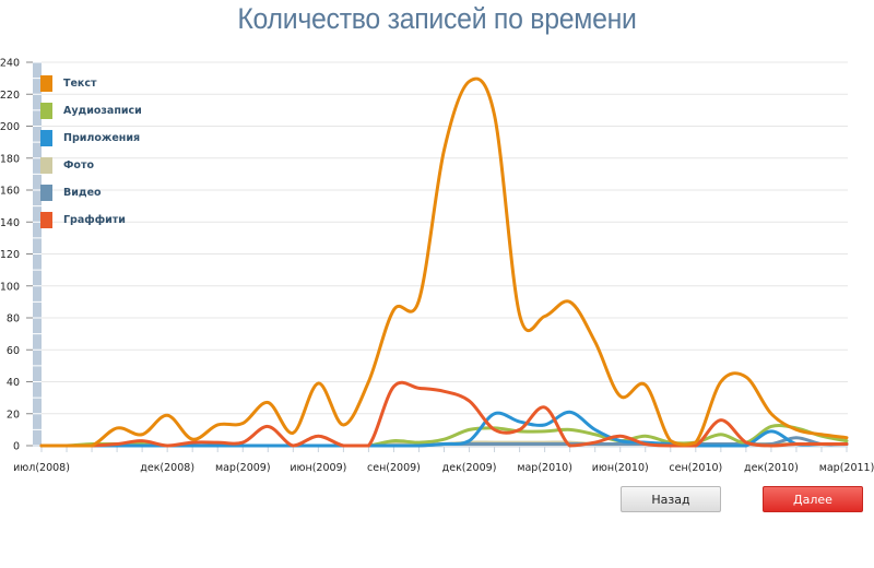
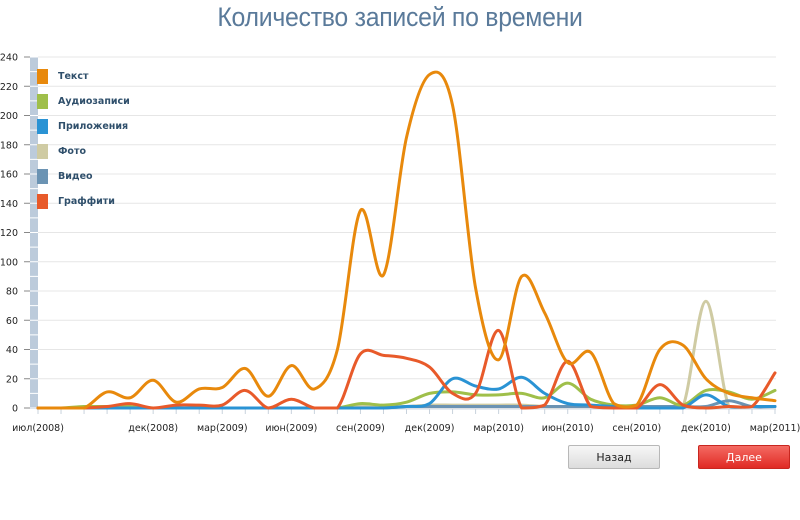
Текст/июн(2009): 39 -> 29
Текст/сен(2009): 85 -> 135
Текст/мар(2010): 81 -> 33
Граффити/мар(2010): 24 -> 53
Аудиозаписи/июн(2010): 3 -> 17
Граффити/июн(2010): 6 -> 32
Фото/дек(2010): 1 -> 73
Аудиозаписи/мар(2011): 3 -> 12
Граффити/мар(2011): 1 -> 24
